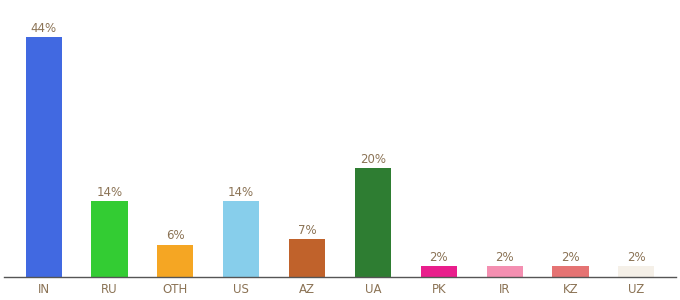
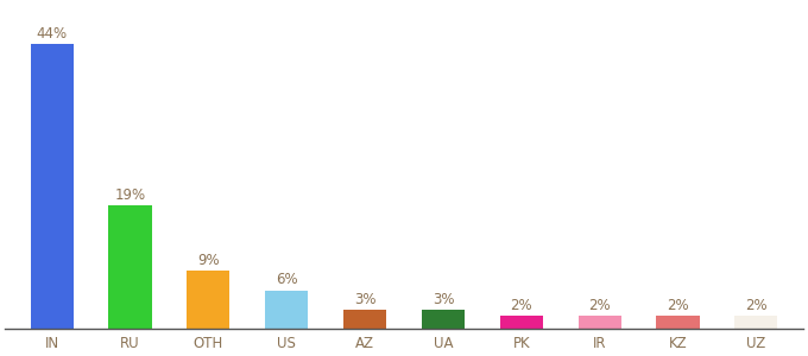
RU: 14% -> 19%
OTH: 6% -> 9%
US: 14% -> 6%
AZ: 7% -> 3%
UA: 20% -> 3%
